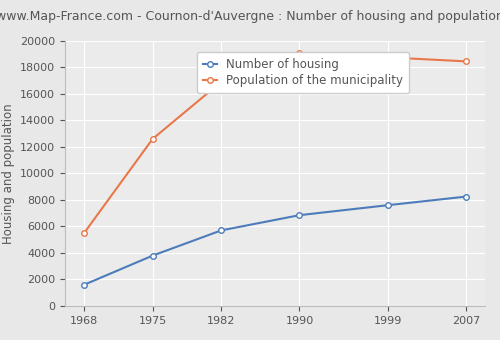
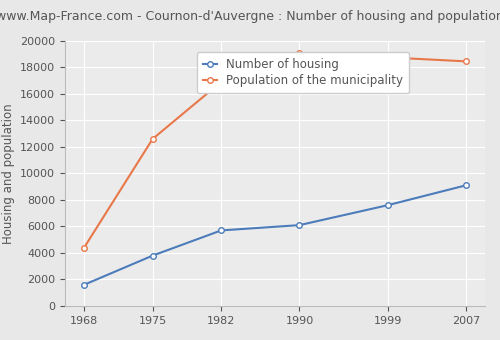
Population of the municipality/1968: 5500 -> 4400
Number of housing/1990: 6800 -> 6100
Number of housing/2007: 8200 -> 9100
